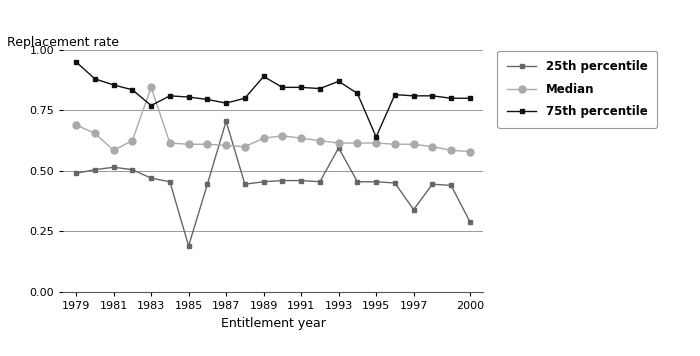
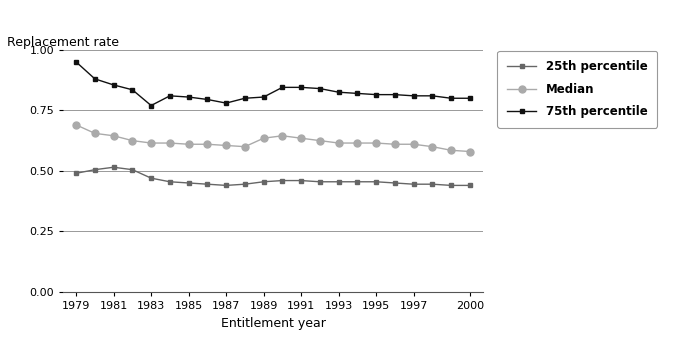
Median/1981: 0.585 -> 0.645
Median/1983: 0.845 -> 0.615
25th percentile/1985: 0.190 -> 0.450
25th percentile/1987: 0.705 -> 0.440
75th percentile/1989: 0.890 -> 0.805
75th percentile/1993: 0.870 -> 0.825
25th percentile/1993: 0.595 -> 0.455
75th percentile/1995: 0.640 -> 0.815
25th percentile/1997: 0.340 -> 0.445
25th percentile/2000: 0.290 -> 0.440
